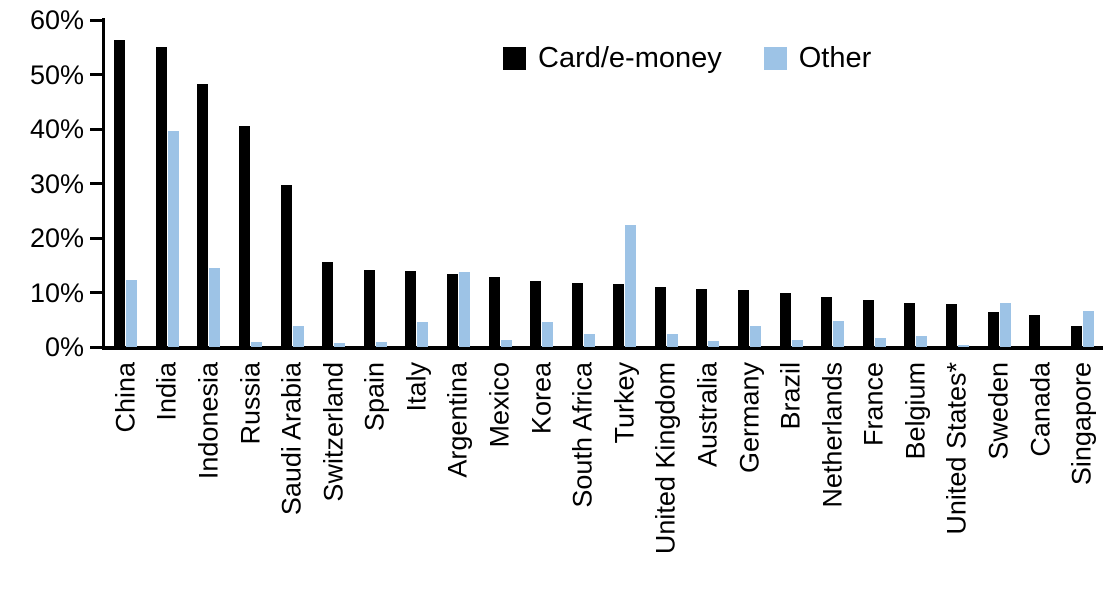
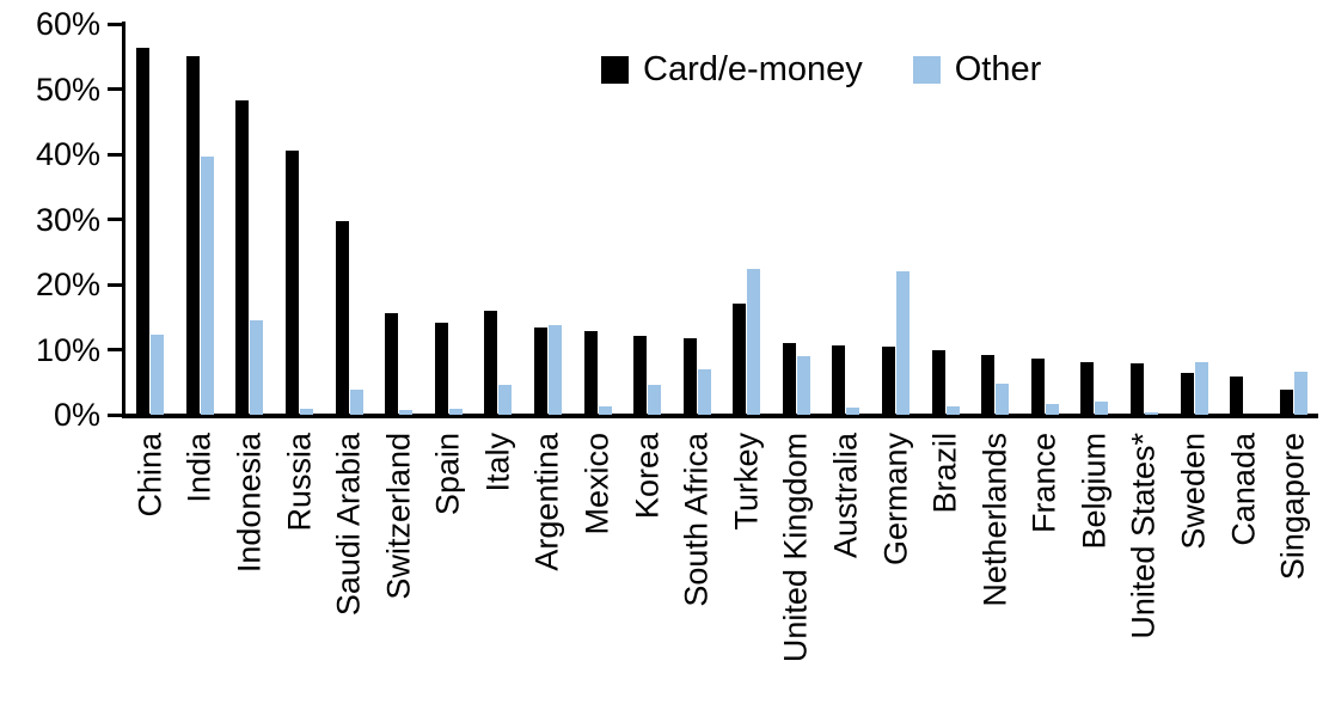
Card/e-money/Italy: 14% -> 16%
Other/South Africa: 2% -> 7%
Card/e-money/Turkey: 12% -> 17%
Other/United Kingdom: 2% -> 9%
Other/Germany: 4% -> 22%
